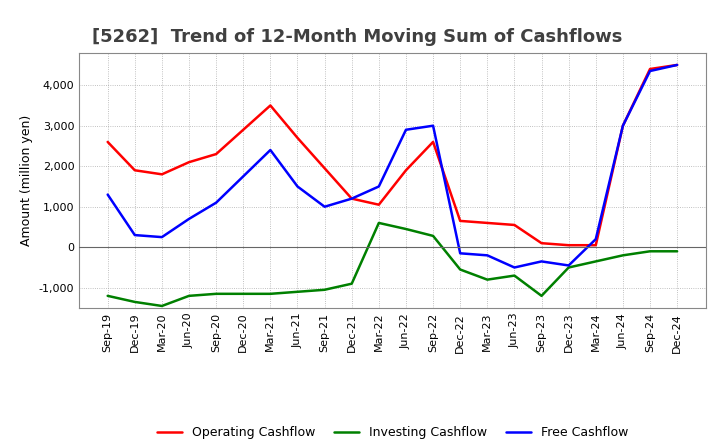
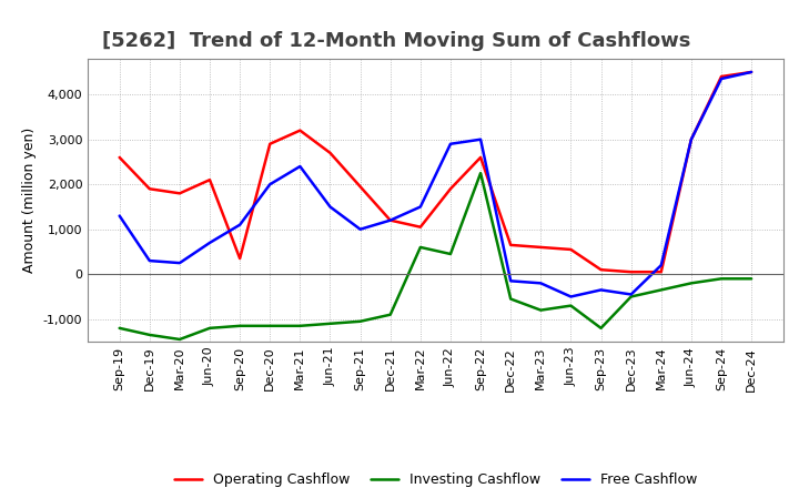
Operating Cashflow/Sep-20: 2,300 -> 350
Free Cashflow/Dec-20: 1,750 -> 2,000
Operating Cashflow/Mar-21: 3,500 -> 3,200
Investing Cashflow/Sep-22: 280 -> 2,250
